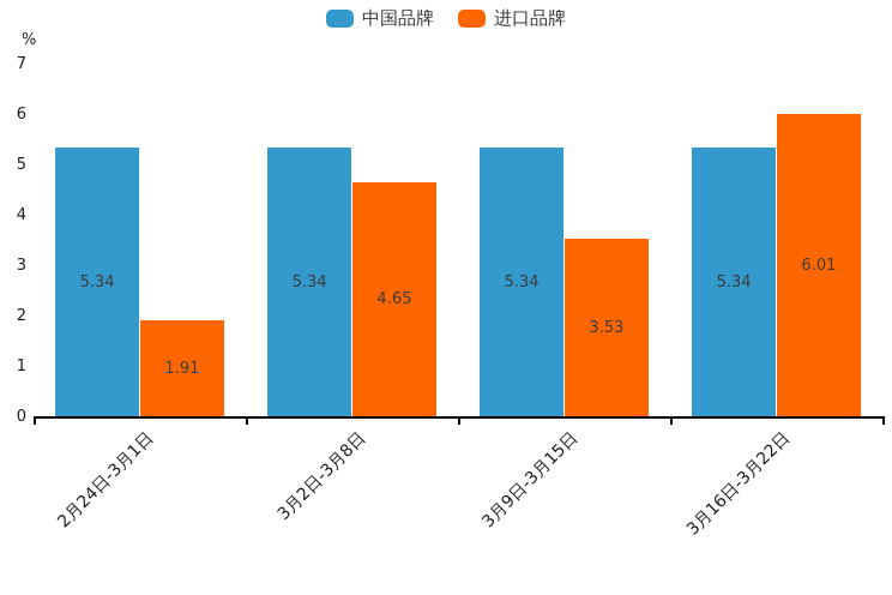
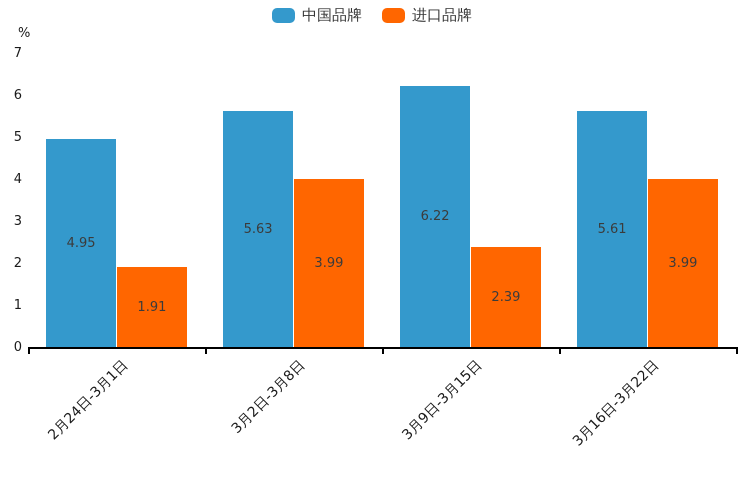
中国品牌/2月24日-3月1日: 5.34 -> 4.95
中国品牌/3月2日-3月8日: 5.34 -> 5.63
进口品牌/3月2日-3月8日: 4.65 -> 3.99
中国品牌/3月9日-3月15日: 5.34 -> 6.22
进口品牌/3月9日-3月15日: 3.53 -> 2.39
中国品牌/3月16日-3月22日: 5.34 -> 5.61
进口品牌/3月16日-3月22日: 6.01 -> 3.99
